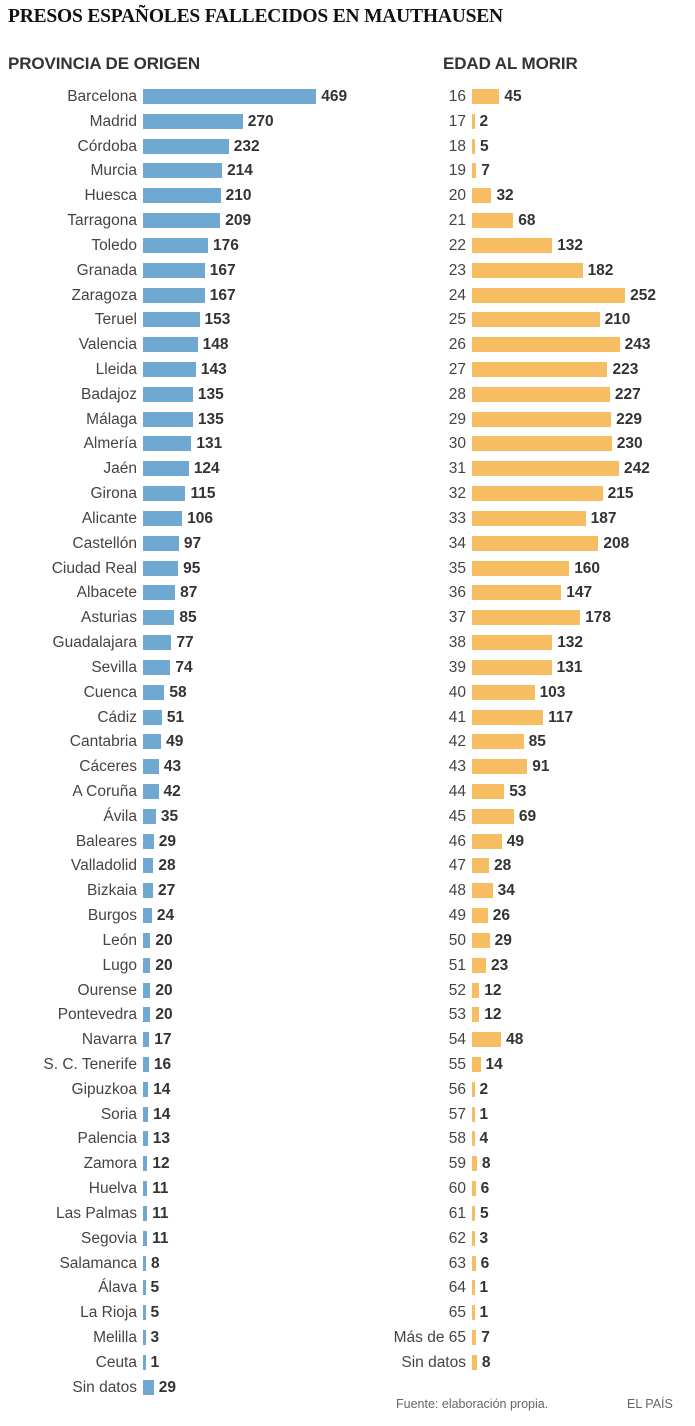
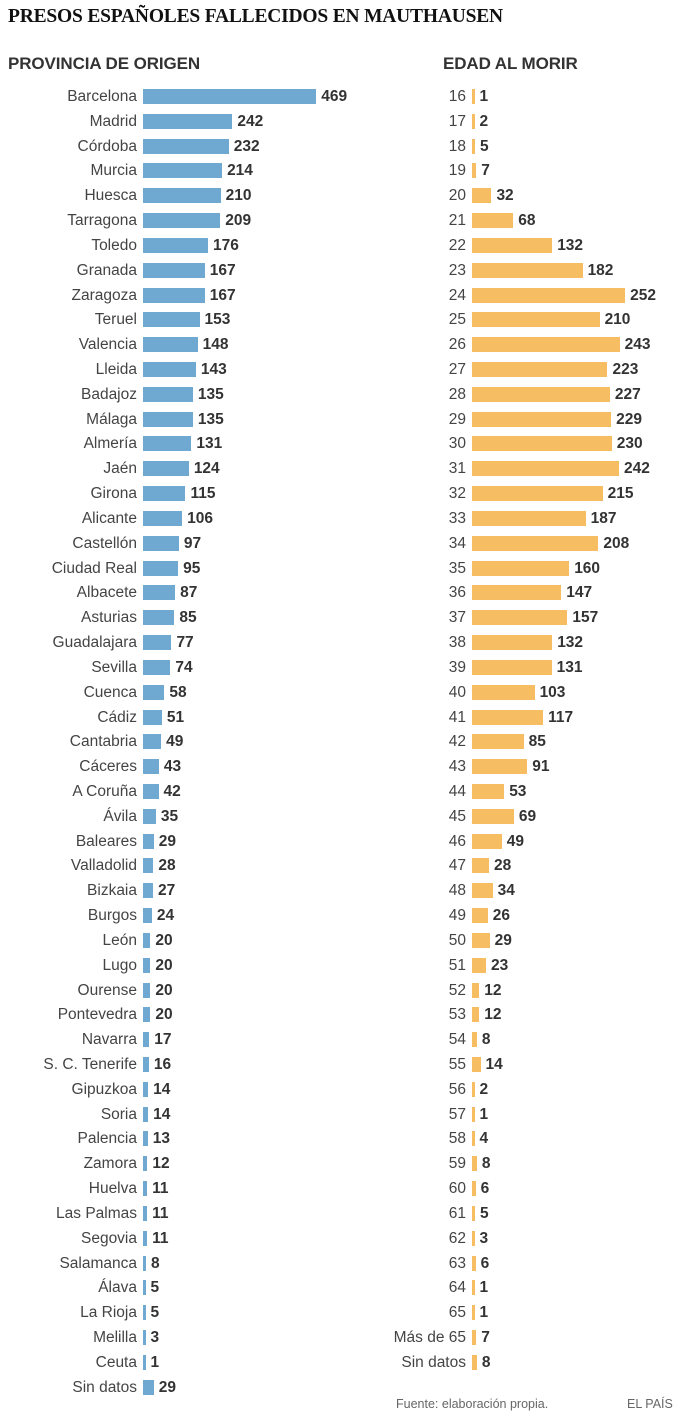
PROVINCIA DE ORIGEN/Madrid: 270 -> 242
EDAD AL MORIR/16: 45 -> 1
EDAD AL MORIR/37: 178 -> 157
EDAD AL MORIR/54: 48 -> 8
